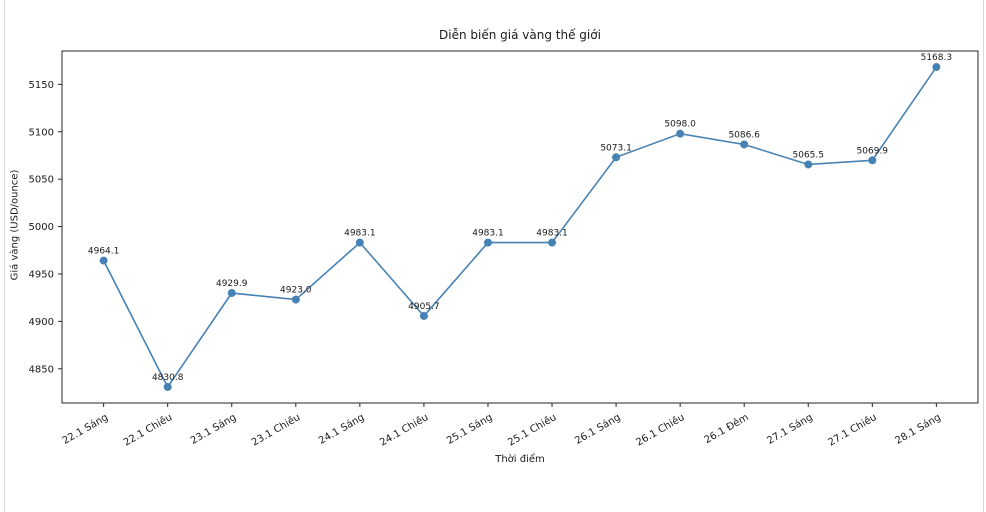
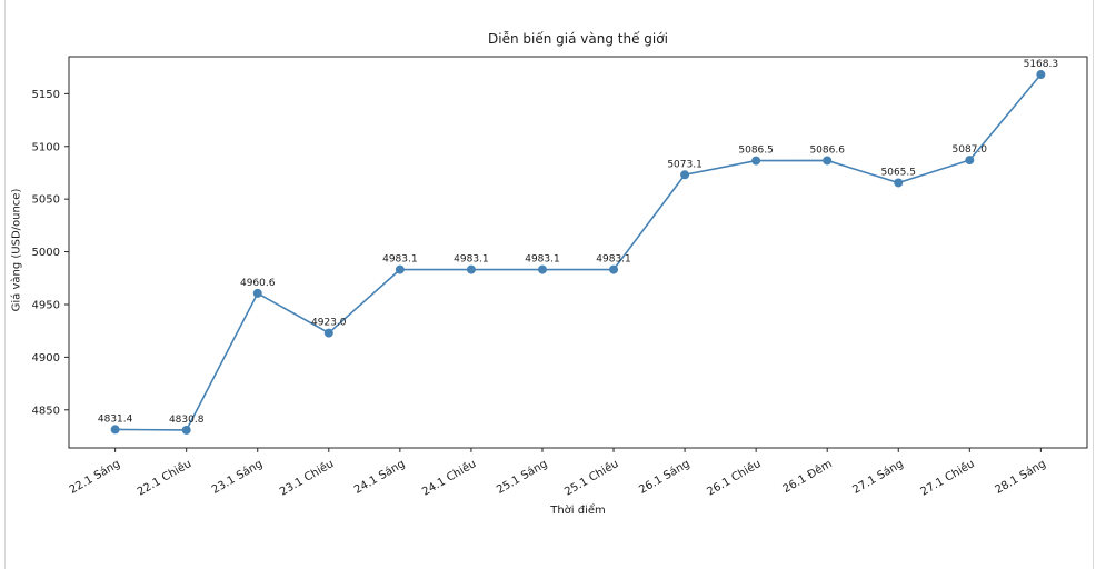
22.1 Sáng: 4964.1 -> 4831.4
23.1 Sáng: 4929.9 -> 4960.6
24.1 Chiều: 4905.7 -> 4983.1
26.1 Chiều: 5098.0 -> 5086.5
27.1 Chiều: 5069.9 -> 5087.0
